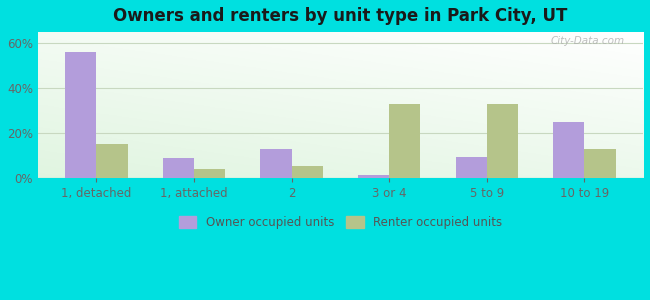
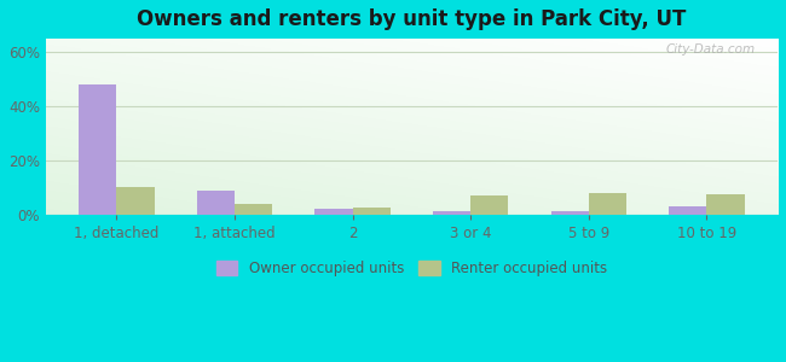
Owner occupied units/1, detached: 56.0% -> 48.0%
Renter occupied units/1, detached: 15.0% -> 10.0%
Owner occupied units/2: 13.0% -> 2.0%
Renter occupied units/2: 5.5% -> 2.5%
Renter occupied units/3 or 4: 33.0% -> 7.0%
Owner occupied units/5 to 9: 9.5% -> 1.5%
Renter occupied units/5 to 9: 33.0% -> 8.0%
Owner occupied units/10 to 19: 25.0% -> 3.0%
Renter occupied units/10 to 19: 13.0% -> 7.5%
